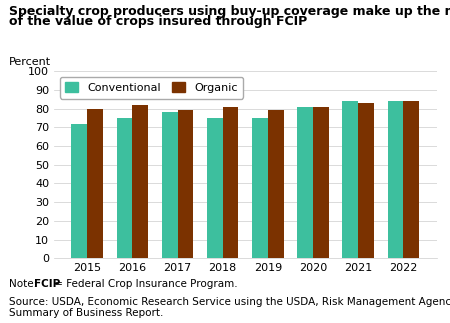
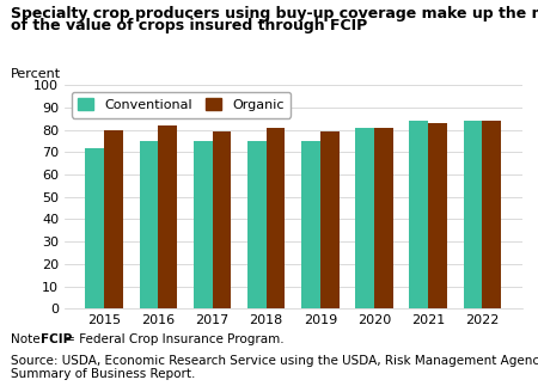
Conventional/2017: 78 -> 75
